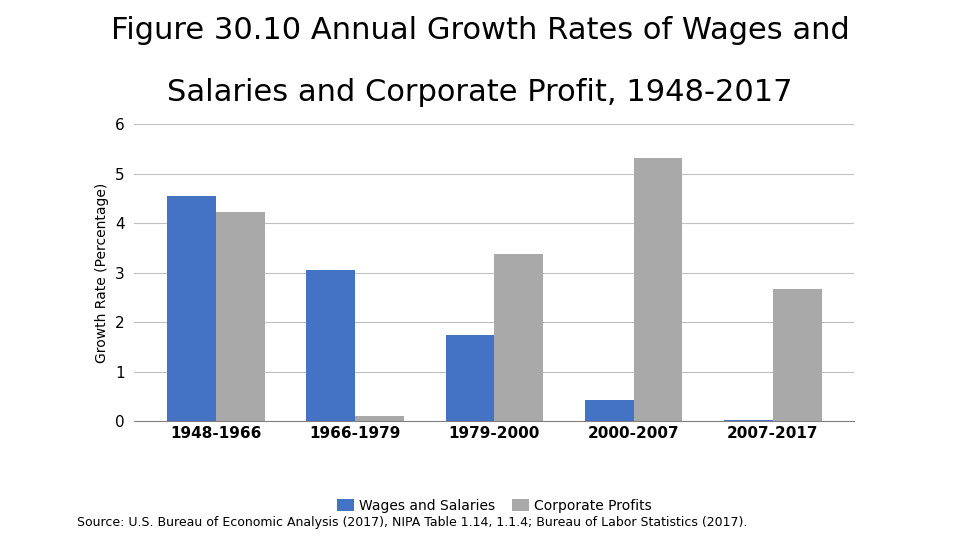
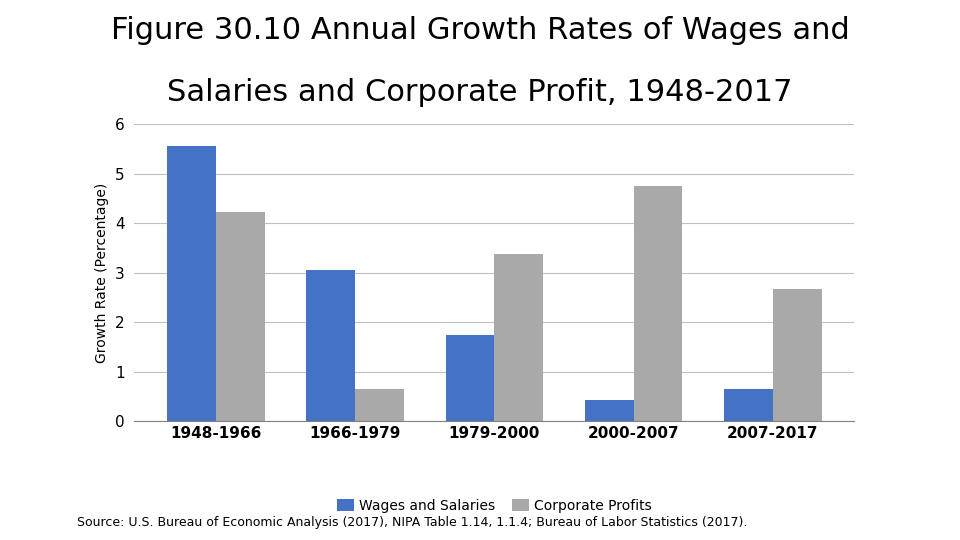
Wages and Salaries/1948-1966: 4.55 -> 5.55
Corporate Profits/1966-1979: 0.10 -> 0.65
Corporate Profits/2000-2007: 5.32 -> 4.75
Wages and Salaries/2007-2017: 0.03 -> 0.65
